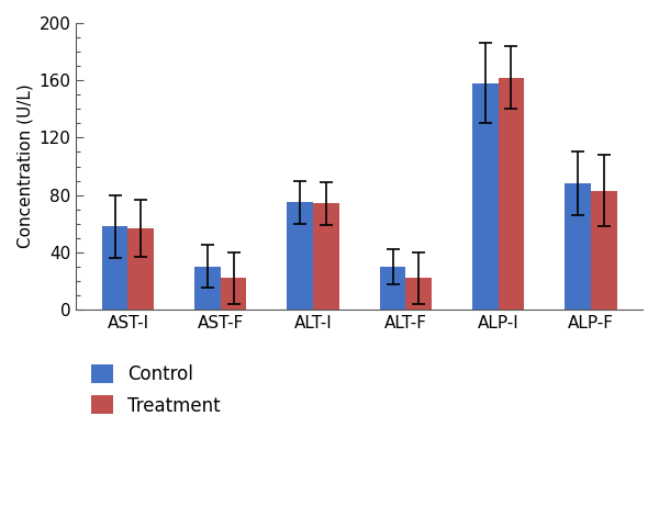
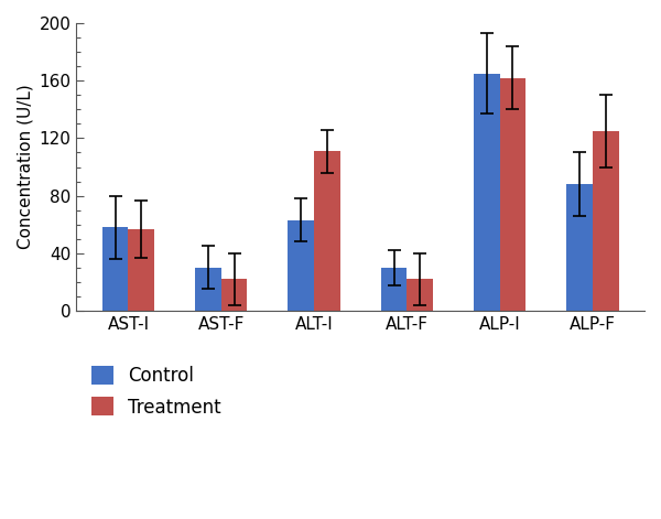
Control/ALT-I: 75 -> 63
Treatment/ALT-I: 74 -> 111
Control/ALP-I: 158 -> 165
Treatment/ALP-F: 83 -> 125
